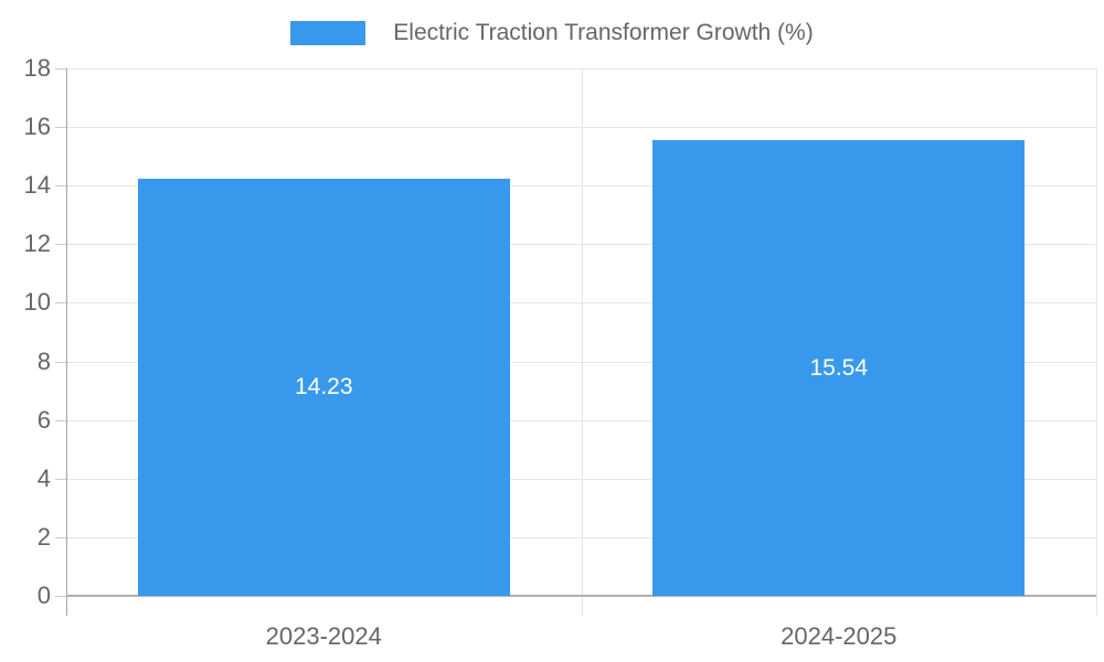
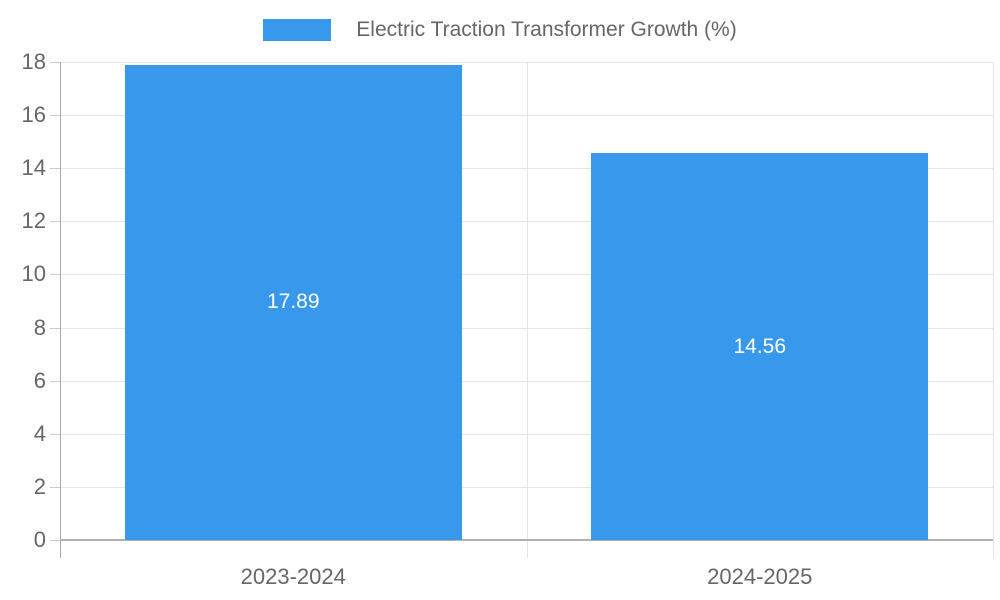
2023-2024: 14.23 -> 17.89
2024-2025: 15.54 -> 14.56
